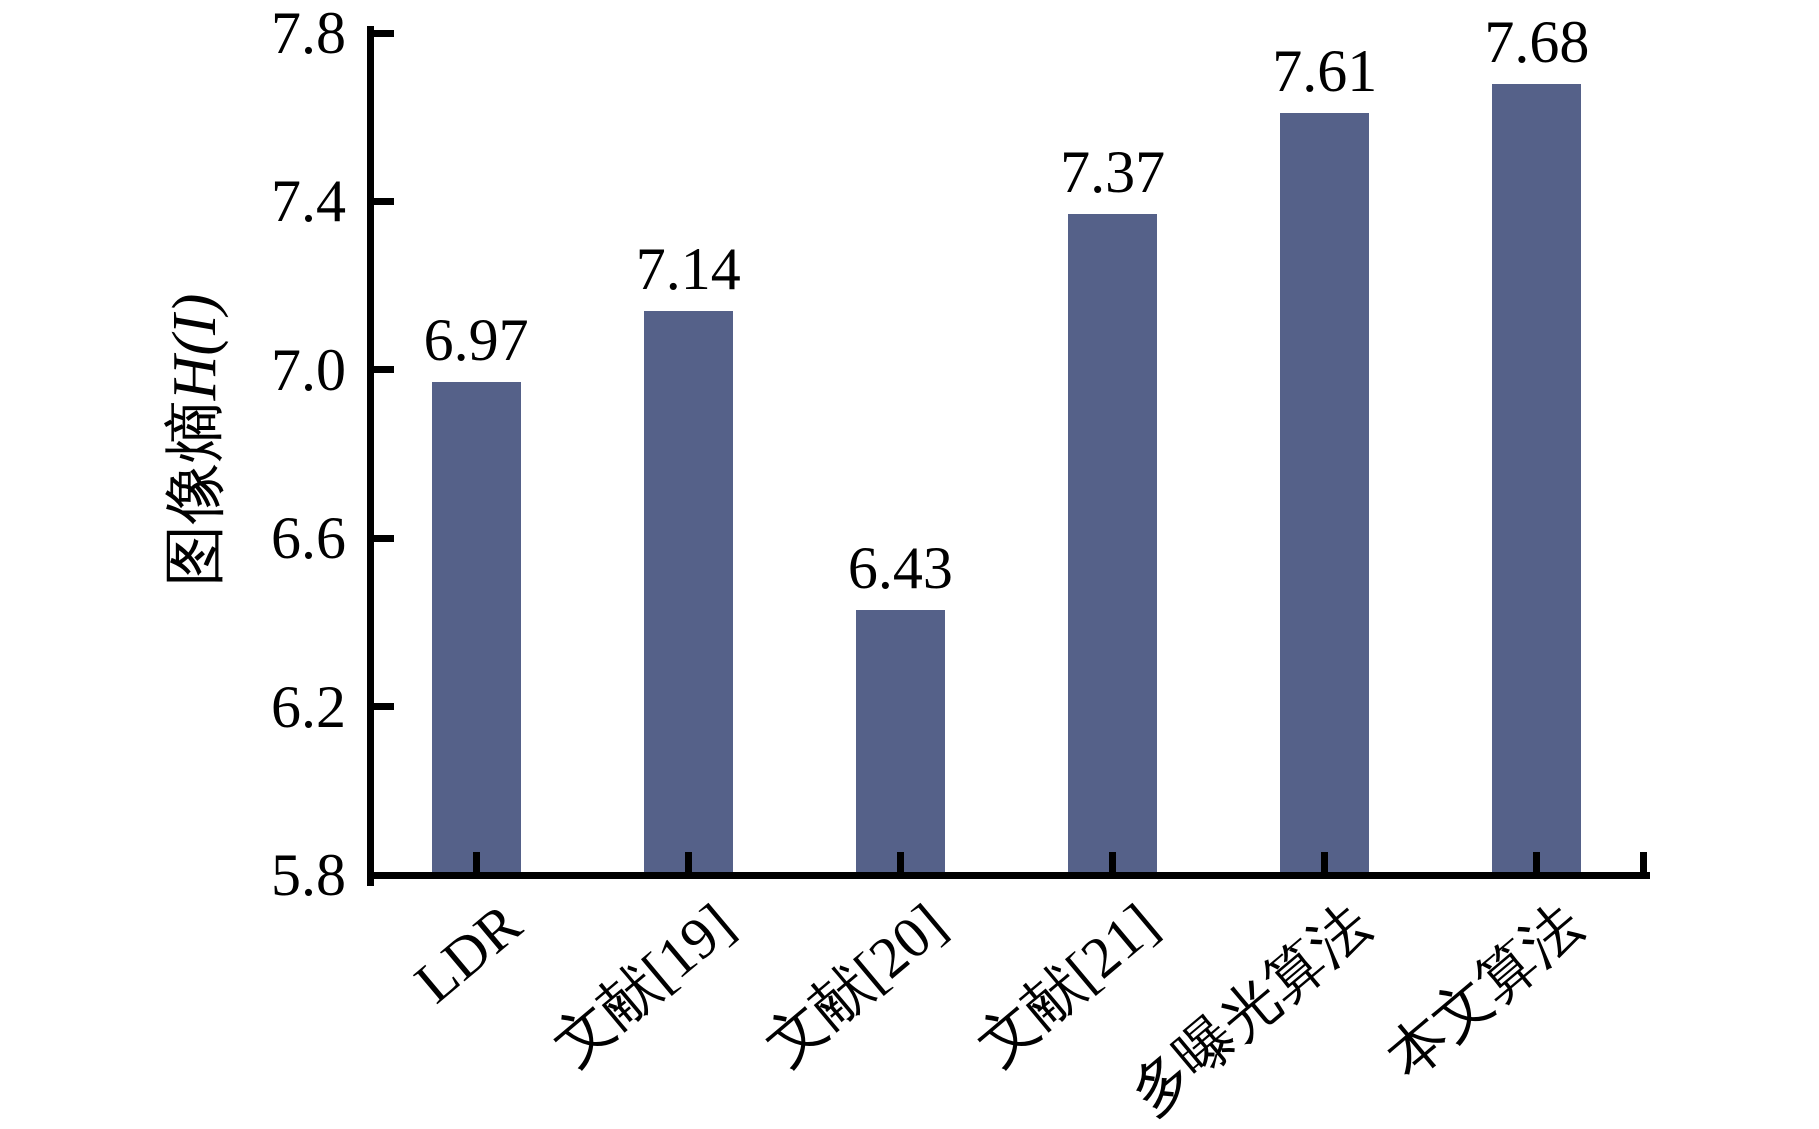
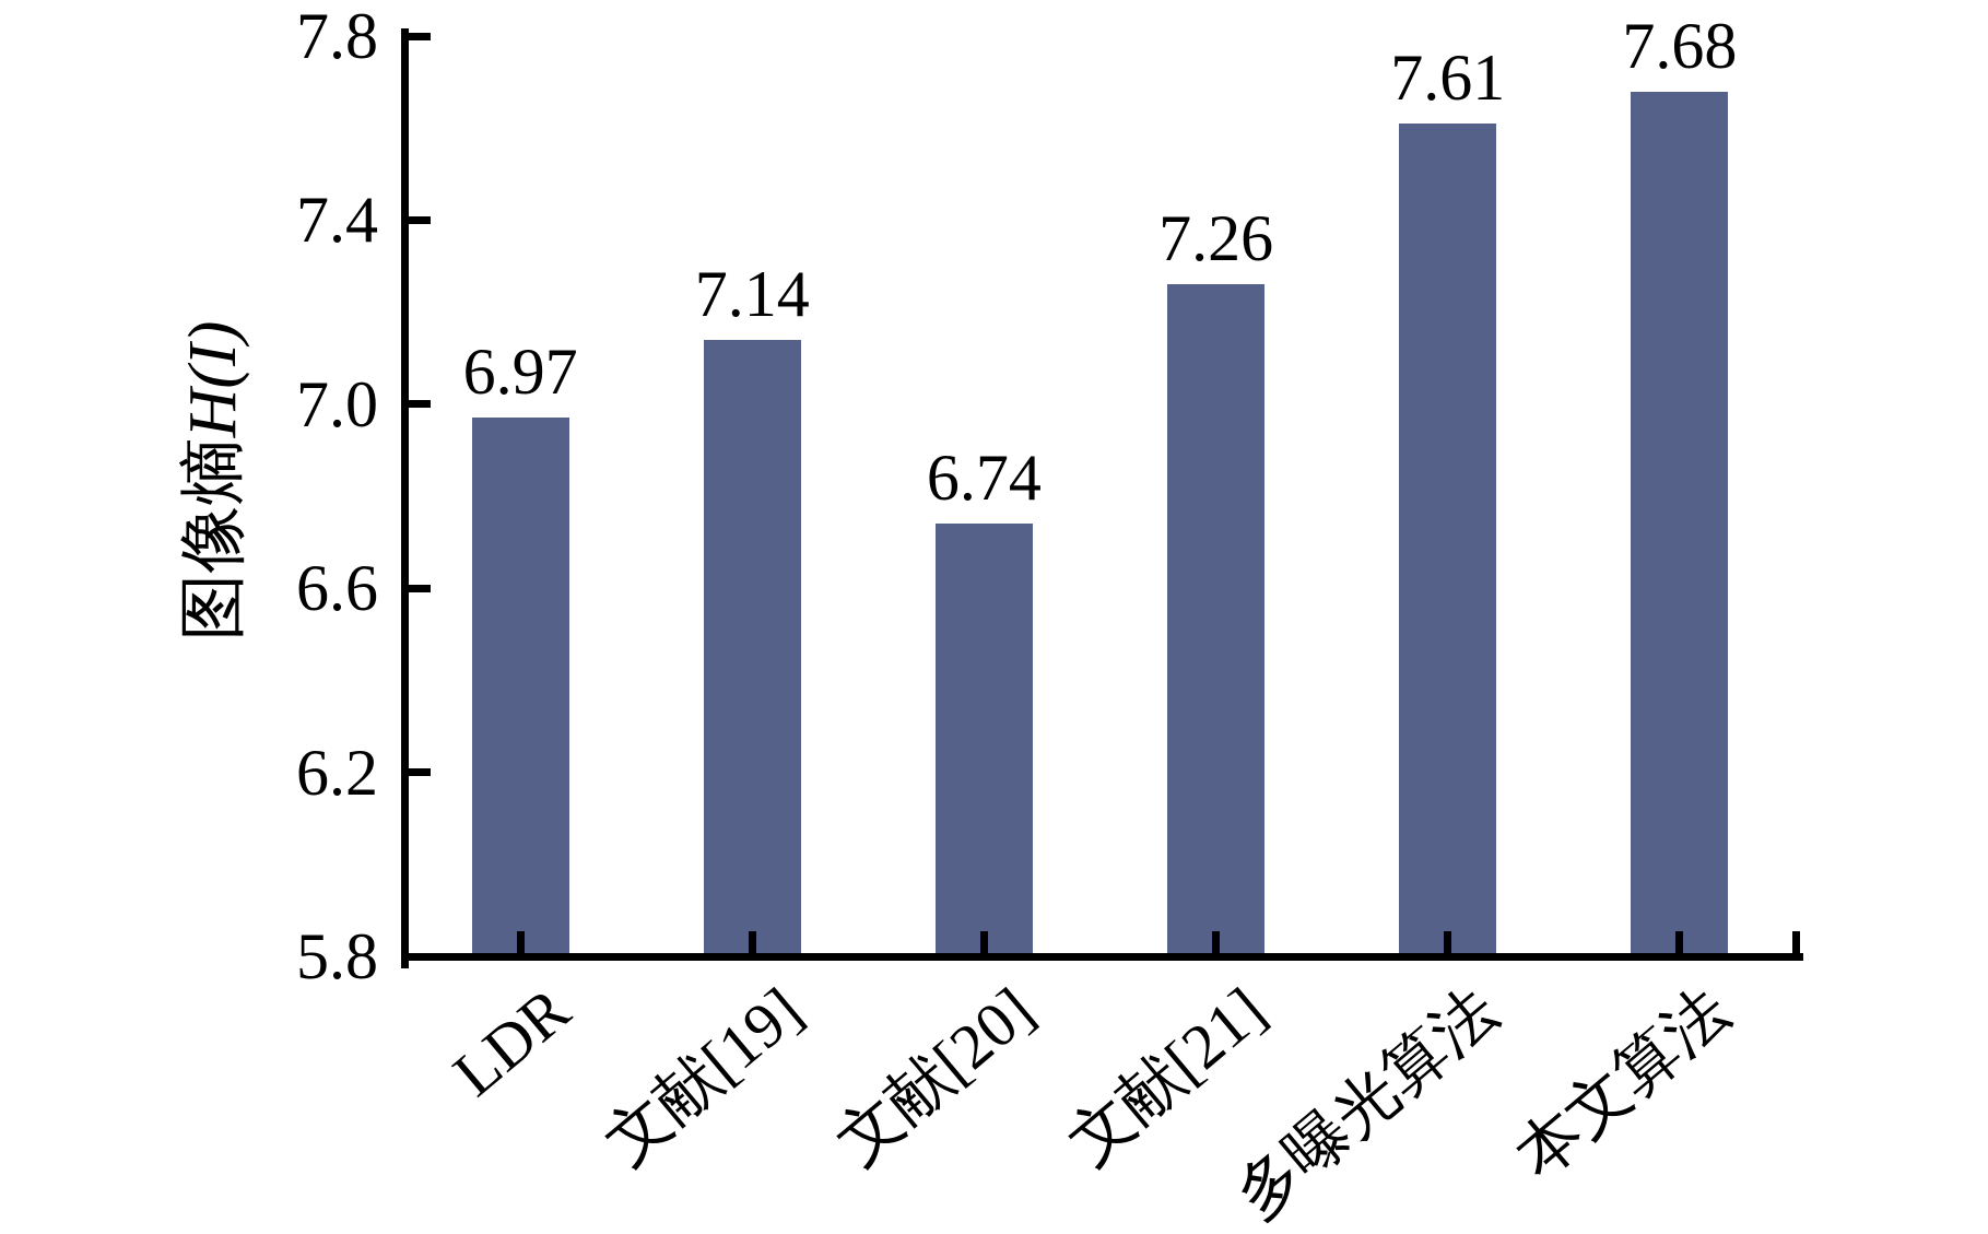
文献[20]: 6.43 -> 6.74
文献[21]: 7.37 -> 7.26
